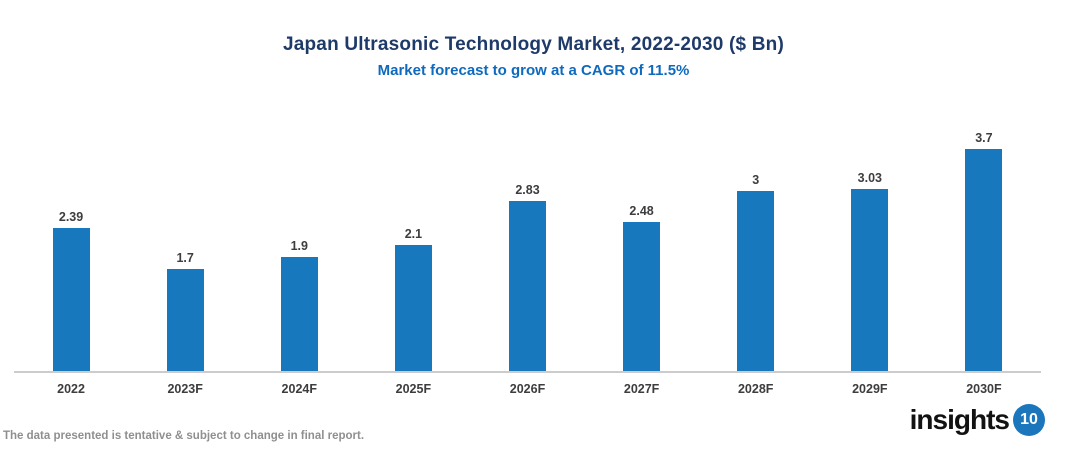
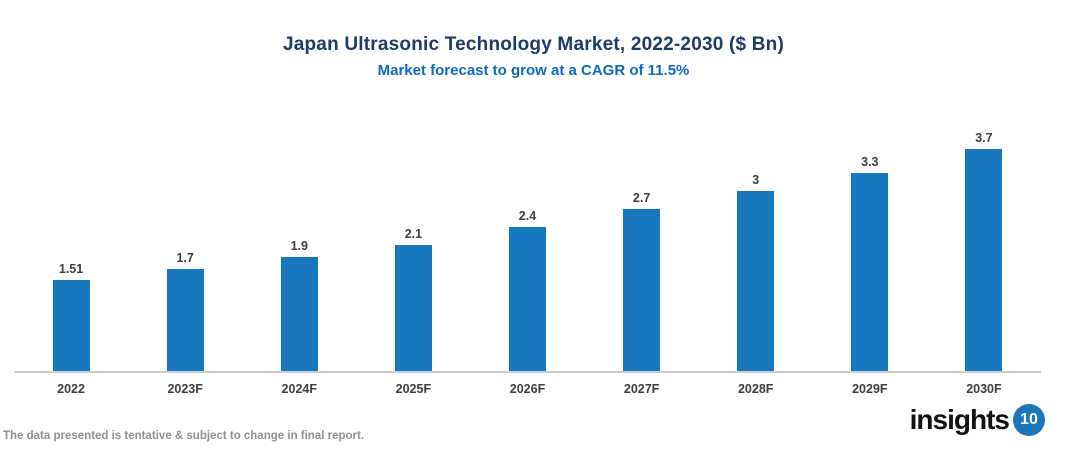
2022: 2.39 -> 1.51
2026F: 2.83 -> 2.4
2027F: 2.48 -> 2.7
2029F: 3.03 -> 3.3
